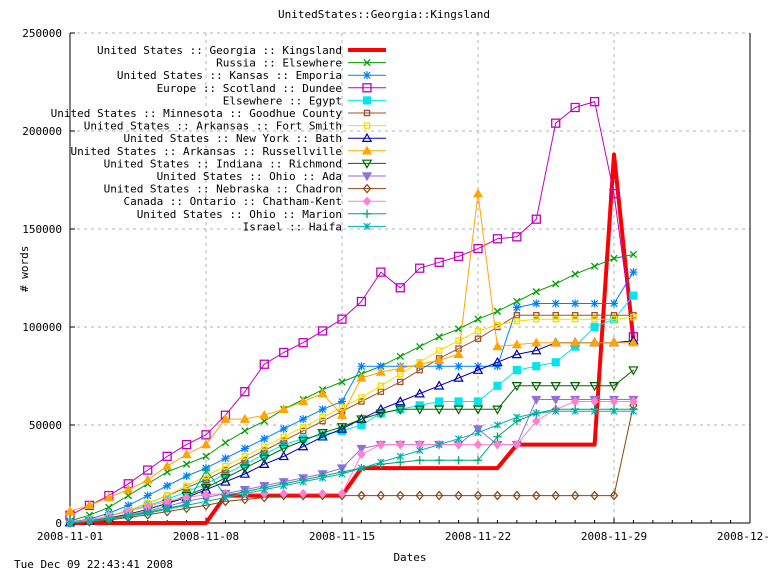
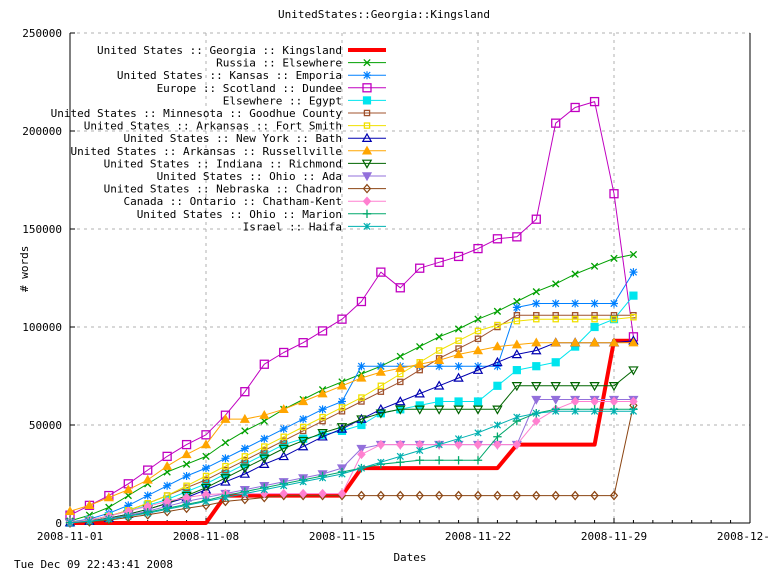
United States :: Ohio :: Marion/2008-11-08: 27000 -> 12000
United States :: Arkansas :: Russellville/2008-11-15: 55000 -> 70000
United States :: Arkansas :: Russellville/2008-11-22: 168000 -> 88000
United States :: Ohio :: Ada/2008-11-22: 48000 -> 40000
United States :: Georgia :: Kingsland/2008-11-29: 188000 -> 93000
